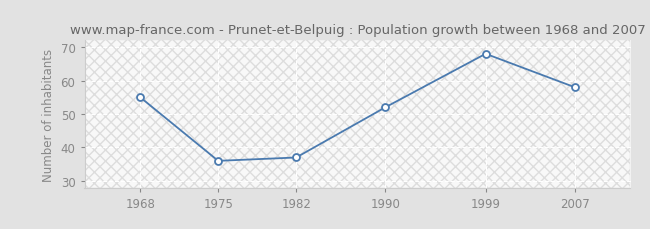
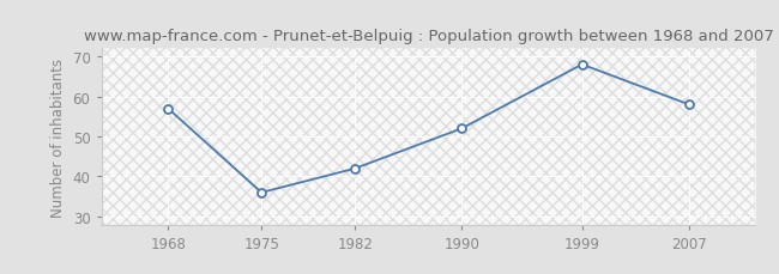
1968: 55 -> 57
1982: 37 -> 42
